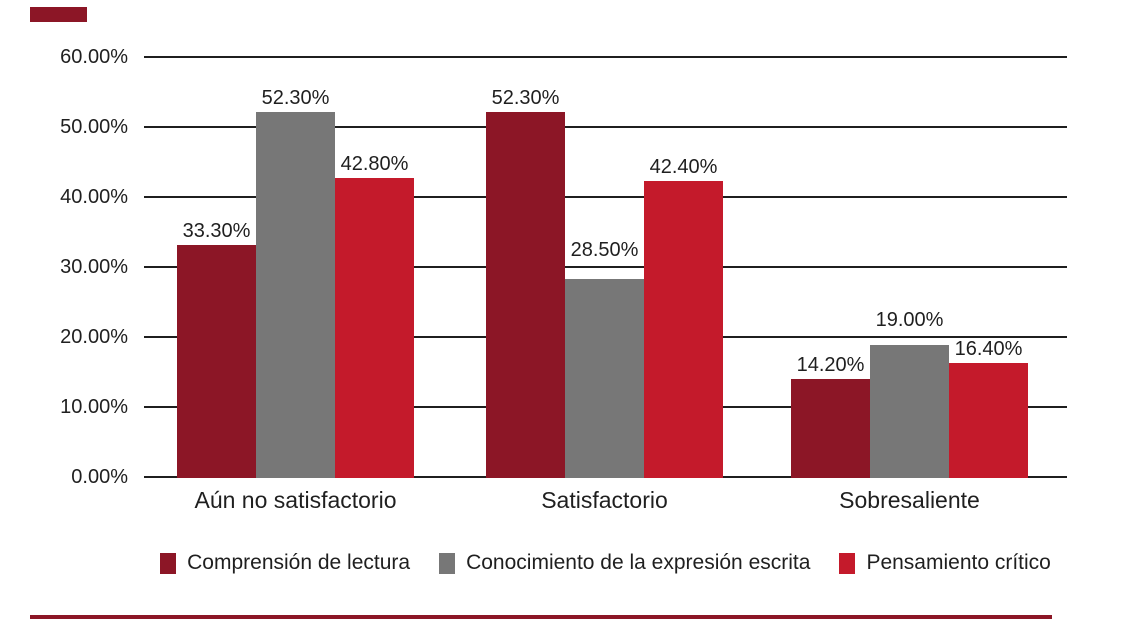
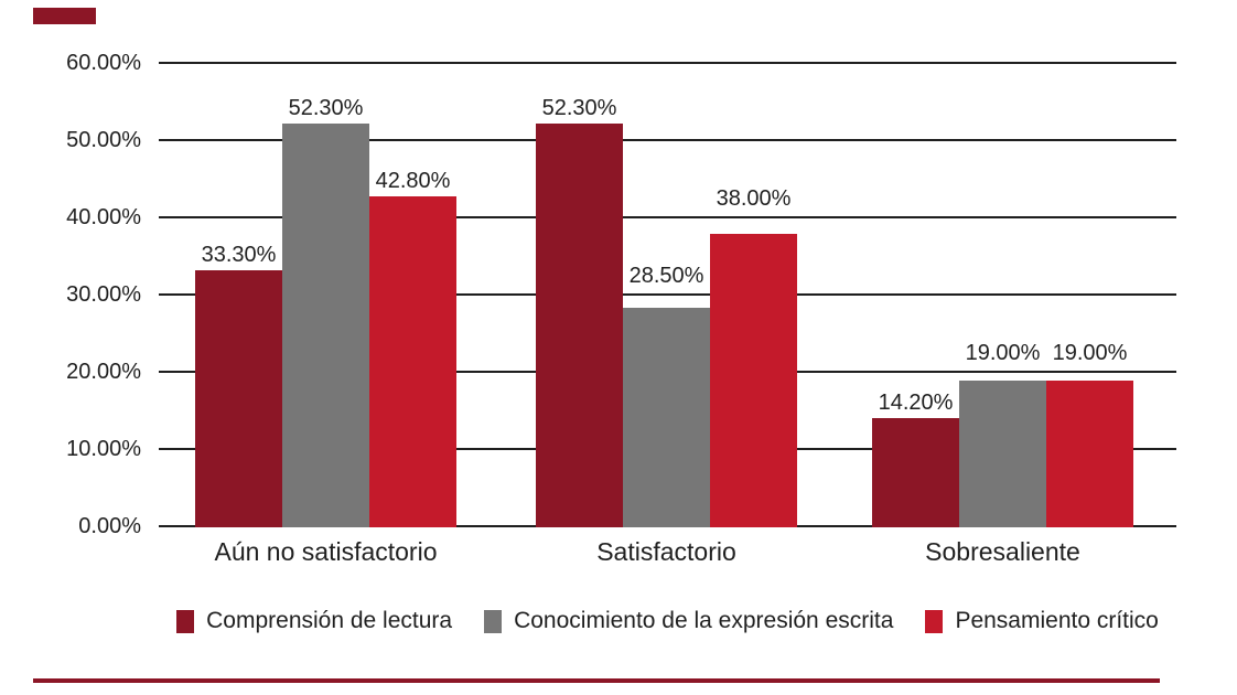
Pensamiento crítico/Satisfactorio: 42.40% -> 38.00%
Pensamiento crítico/Sobresaliente: 16.40% -> 19.00%
